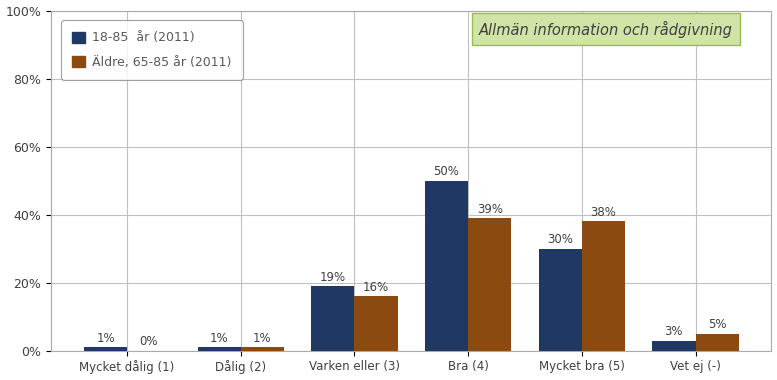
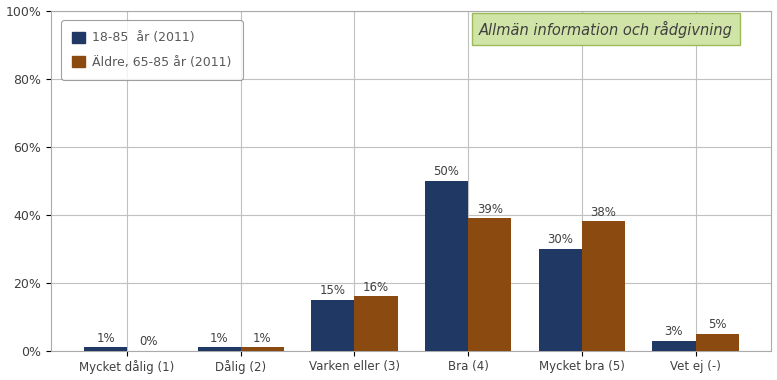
18-85 år (2011)/Varken eller (3): 19% -> 15%
